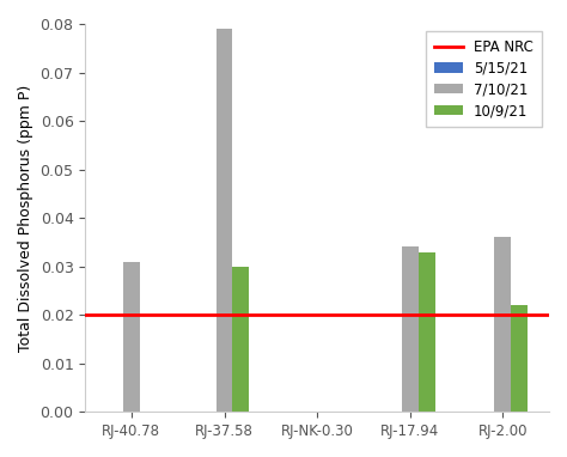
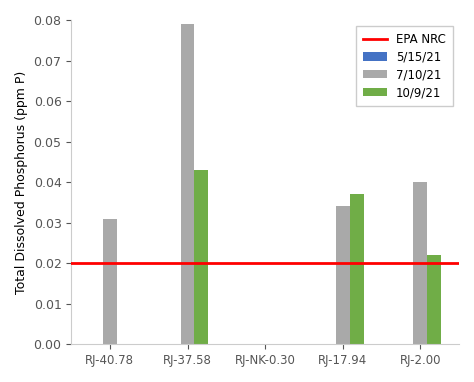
10/9/21/RJ-37.58: 0.030 -> 0.043
10/9/21/RJ-17.94: 0.033 -> 0.037
7/10/21/RJ-2.00: 0.036 -> 0.040
